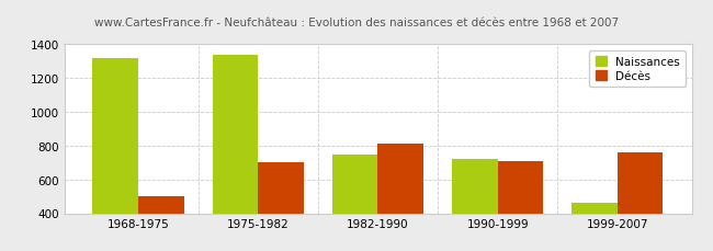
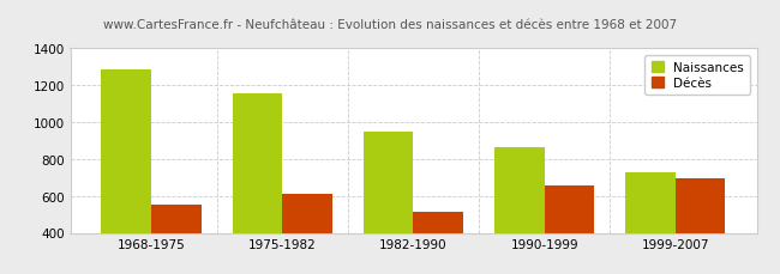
Naissances/1968-1975: 1320 -> 1280
Décès/1968-1975: 500 -> 550
Naissances/1975-1982: 1340 -> 1160
Décès/1975-1982: 700 -> 610
Naissances/1982-1990: 750 -> 950
Décès/1982-1990: 810 -> 510
Naissances/1990-1999: 720 -> 860
Décès/1990-1999: 710 -> 660
Naissances/1999-2007: 460 -> 730
Décès/1999-2007: 760 -> 700
